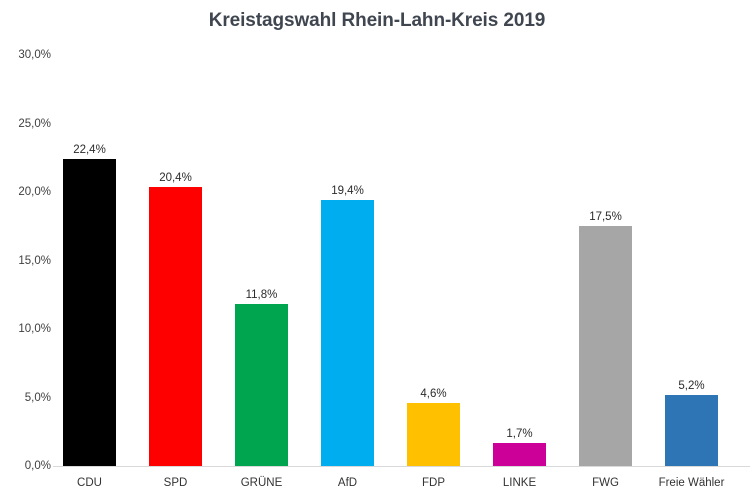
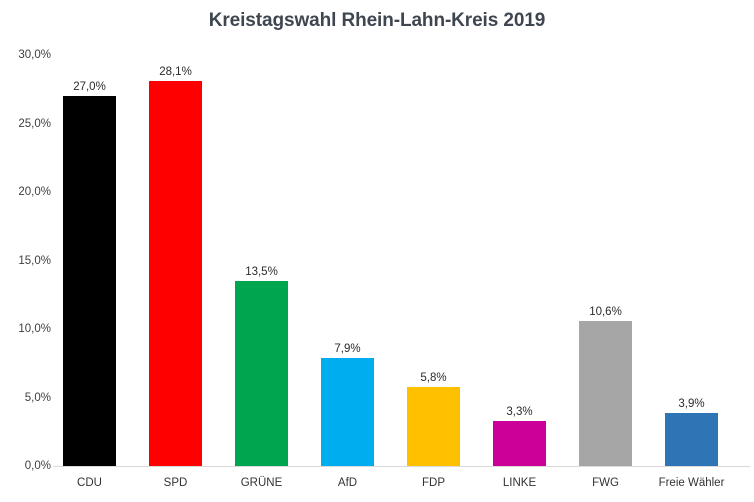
CDU: 22,4% -> 27,0%
SPD: 20,4% -> 28,1%
GRÜNE: 11,8% -> 13,5%
AfD: 19,4% -> 7,9%
FDP: 4,6% -> 5,8%
LINKE: 1,7% -> 3,3%
FWG: 17,5% -> 10,6%
Freie Wähler: 5,2% -> 3,9%
